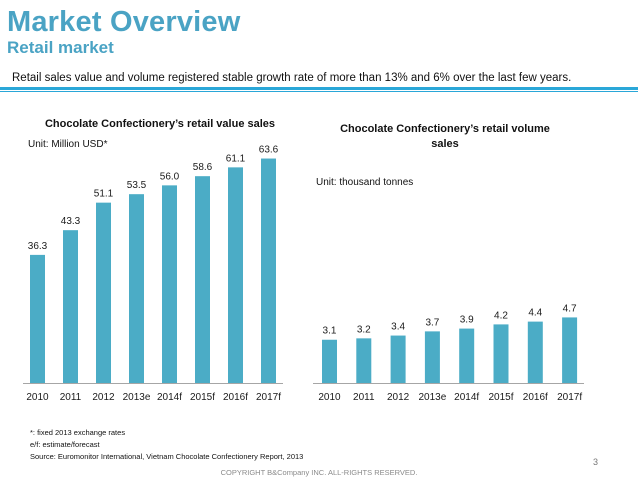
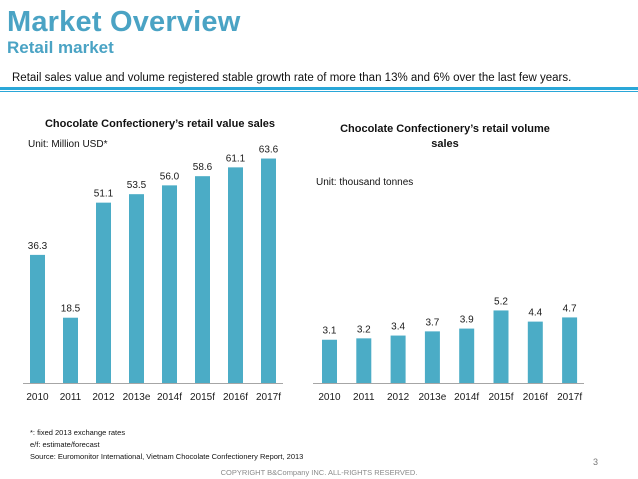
Chocolate Confectionery’s retail value sales/2011: 43.3 -> 18.5
Chocolate Confectionery’s retail volume sales/2015f: 4.2 -> 5.2
